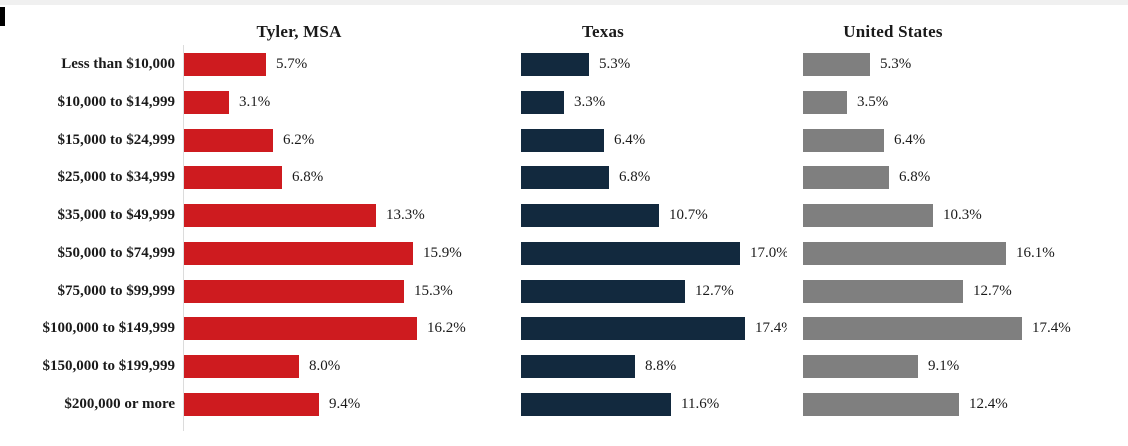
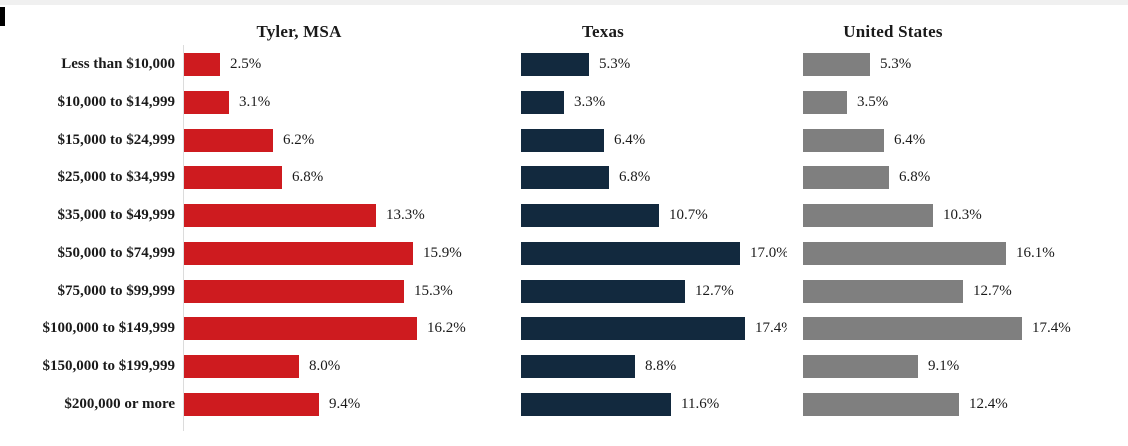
Tyler, MSA/Less than $10,000: 5.7% -> 2.5%
